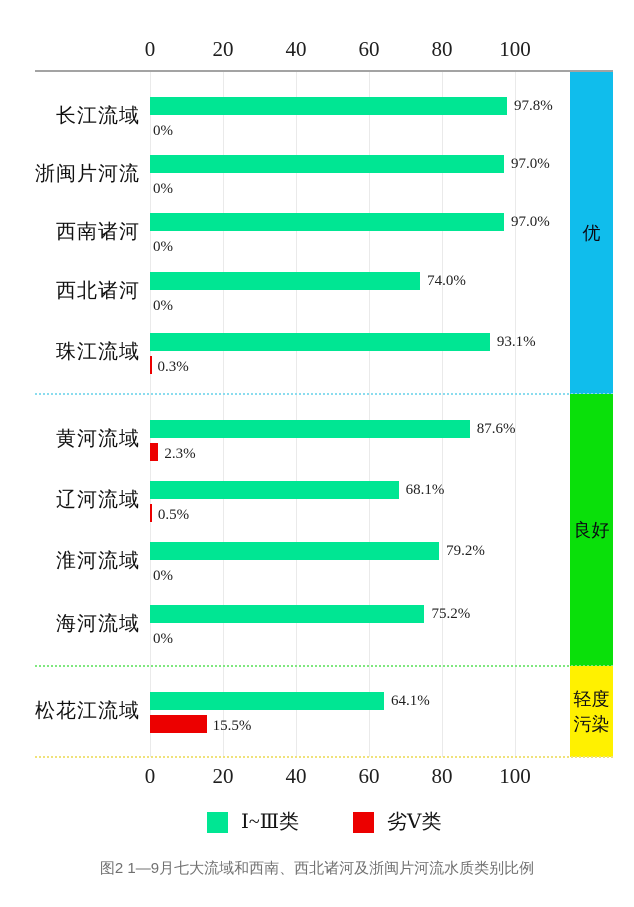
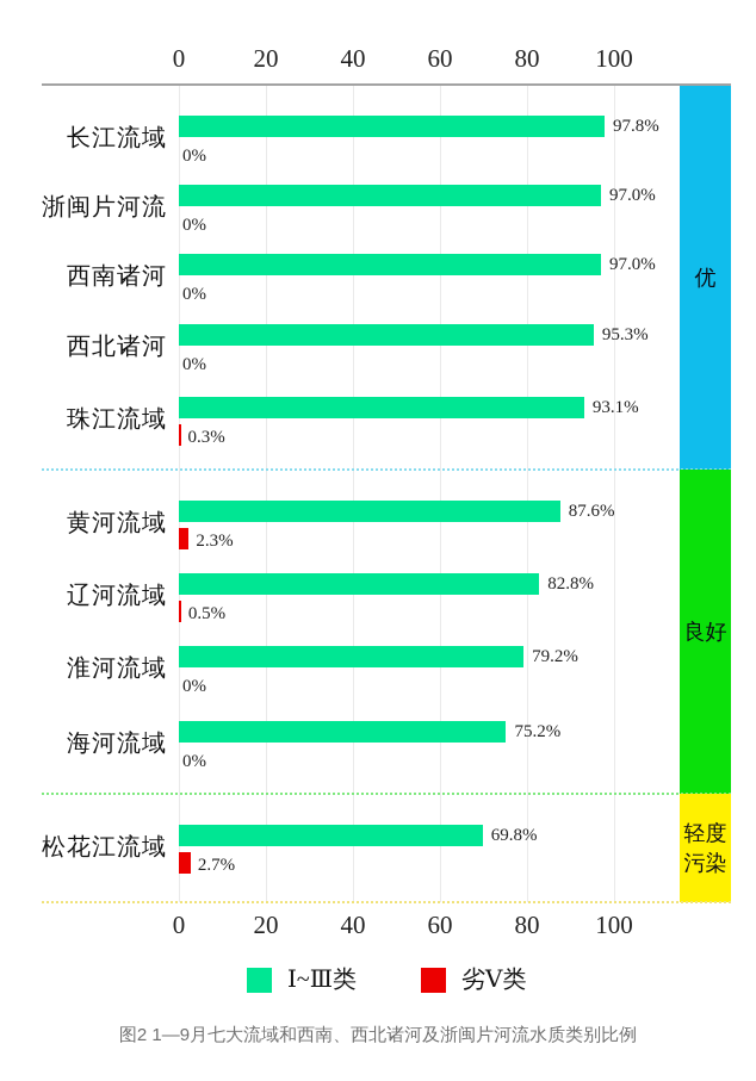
Ⅰ~Ⅲ类/西北诸河: 74.0% -> 95.3%
Ⅰ~Ⅲ类/辽河流域: 68.1% -> 82.8%
Ⅰ~Ⅲ类/松花江流域: 64.1% -> 69.8%
劣Ⅴ类/松花江流域: 15.5% -> 2.7%
